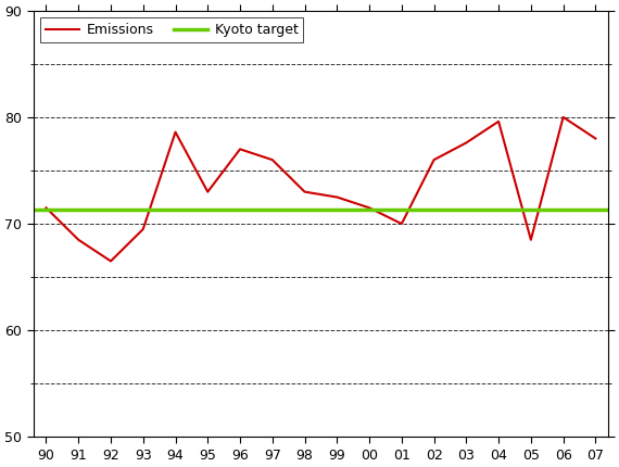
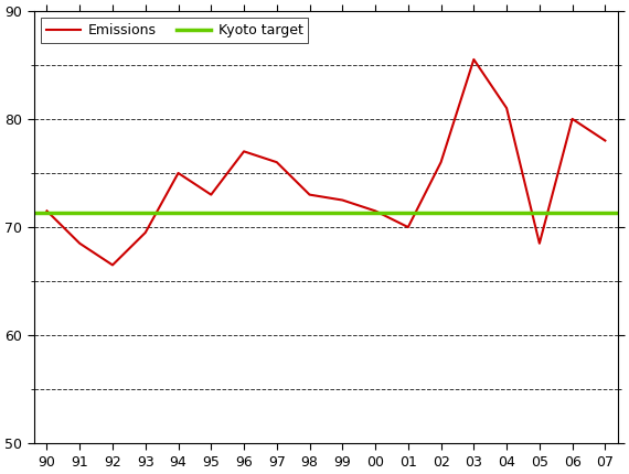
94: 78.6 -> 75.0
03: 77.6 -> 85.5
04: 79.6 -> 81.0
